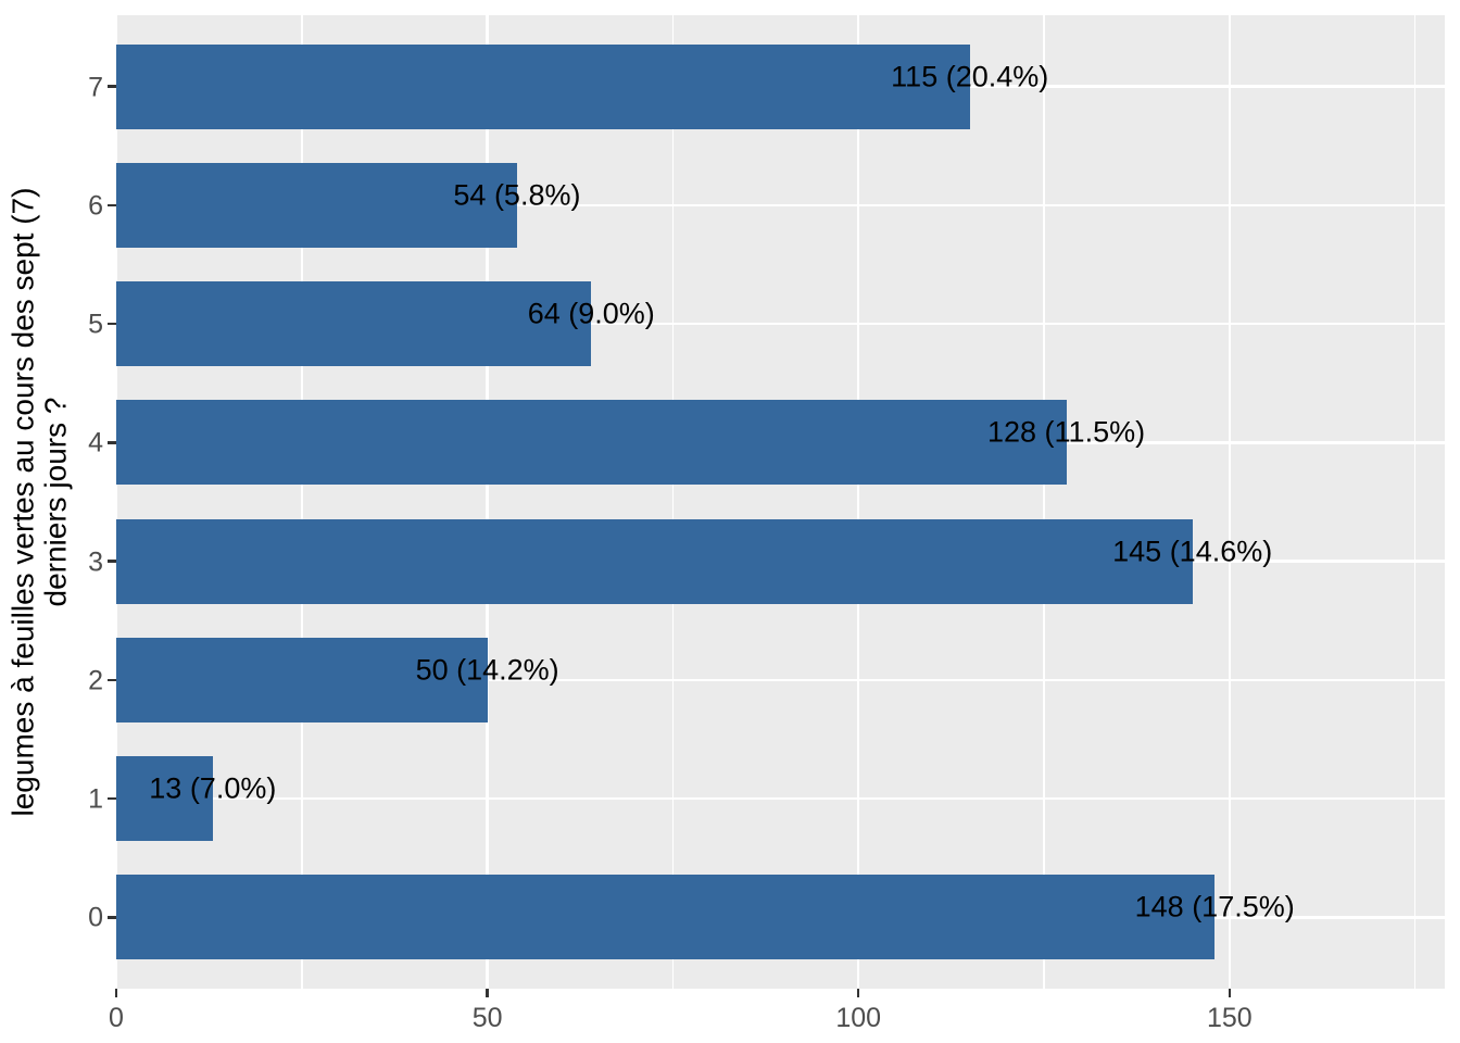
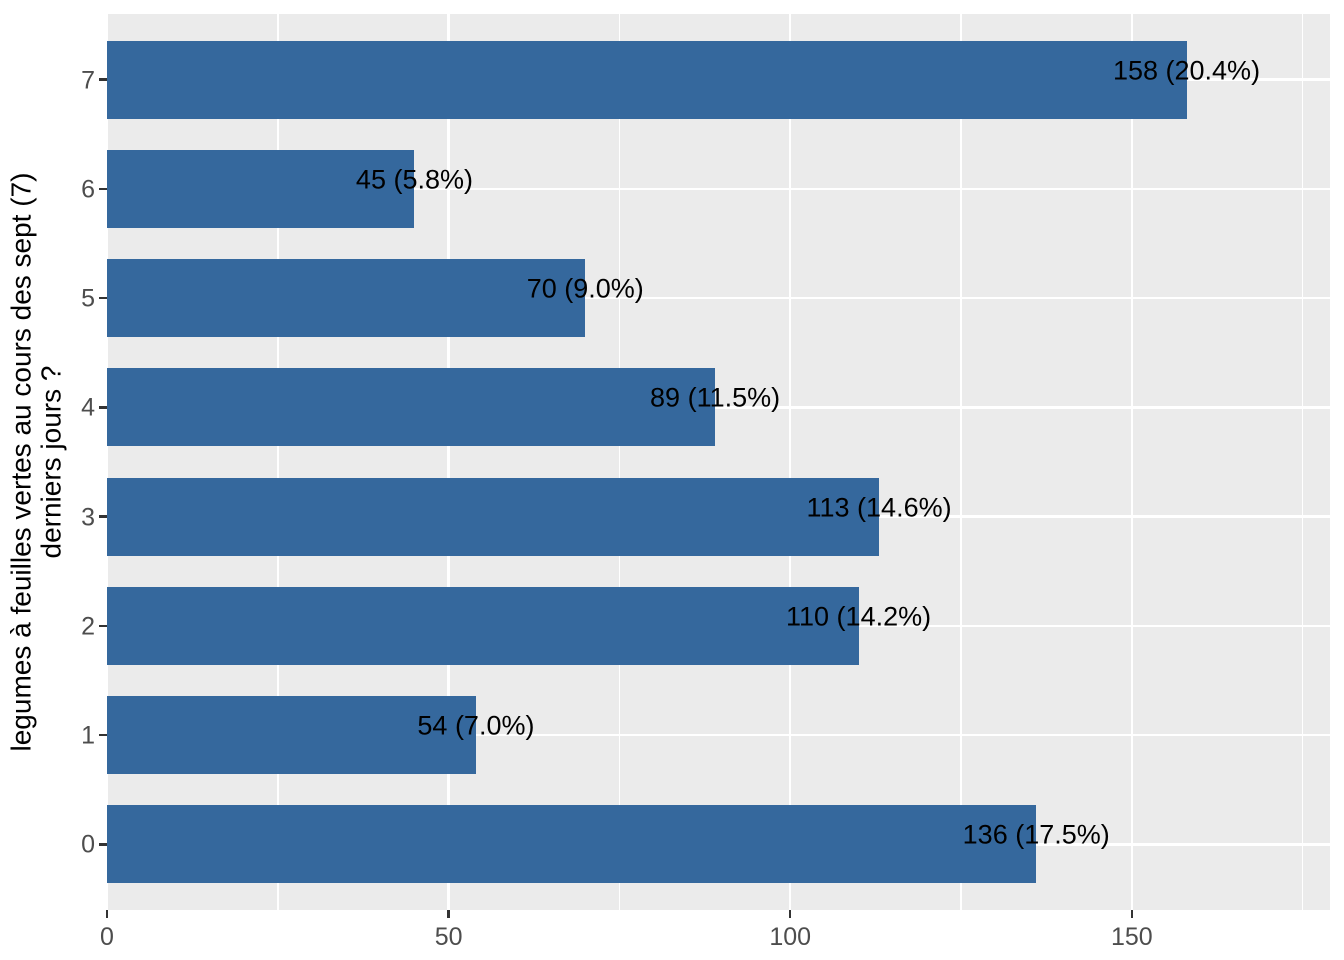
7: 115 -> 158
6: 54 -> 45
5: 64 -> 70
4: 128 -> 89
3: 145 -> 113
2: 50 -> 110
1: 13 -> 54
0: 148 -> 136
